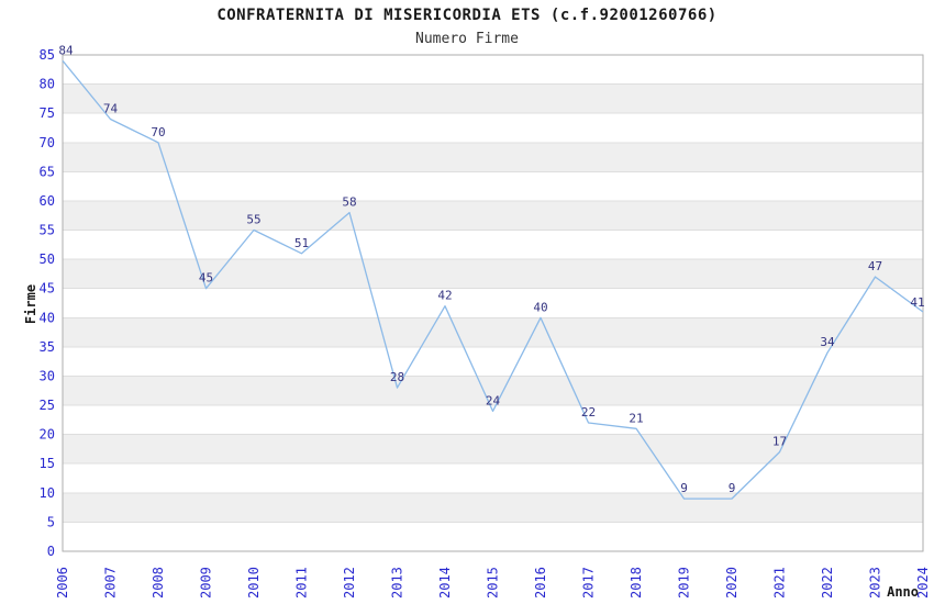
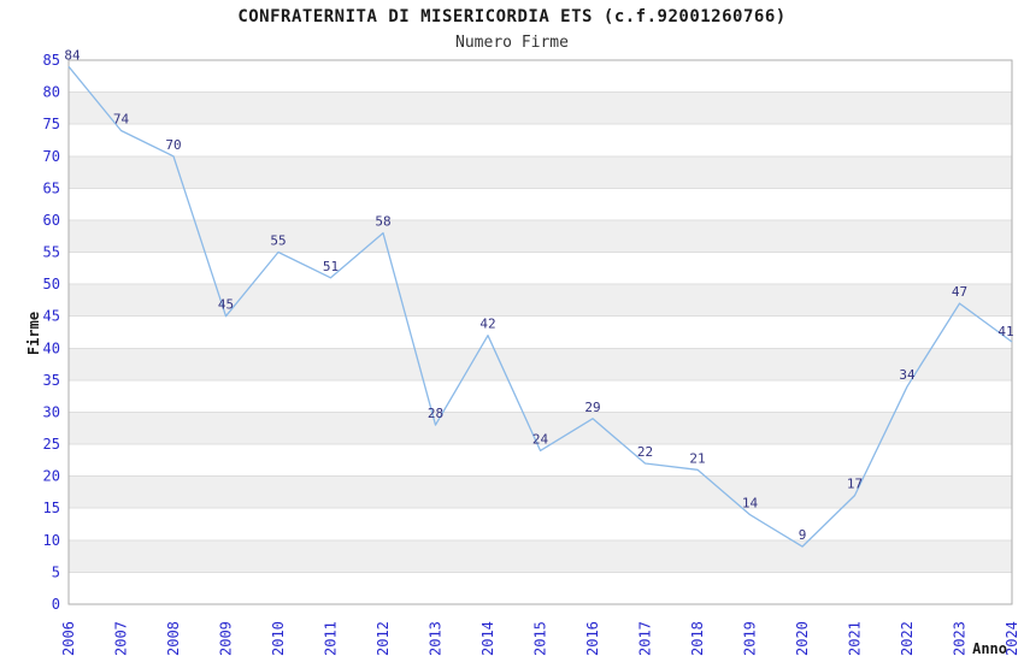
2016: 40 -> 29
2019: 9 -> 14
